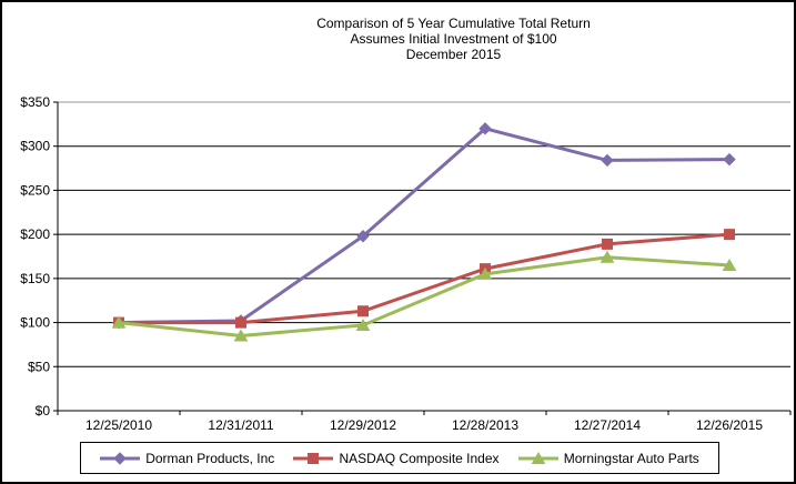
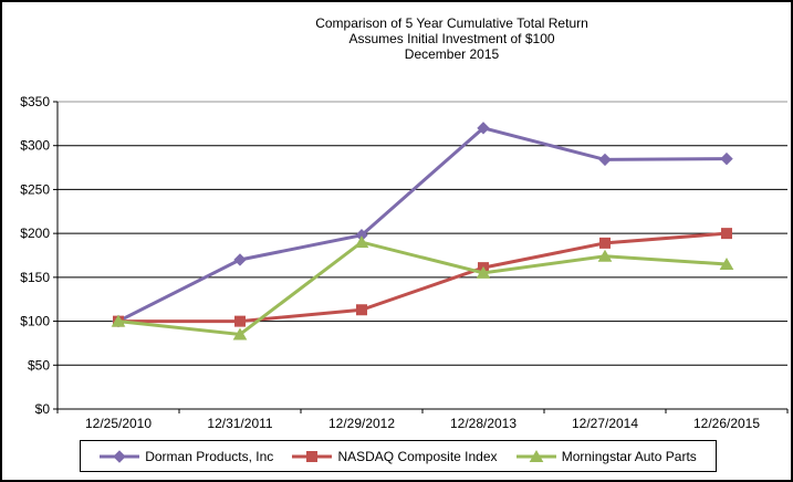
Dorman Products, Inc/12/31/2011: $100 -> $170
Morningstar Auto Parts/12/29/2012: $100 -> $190
